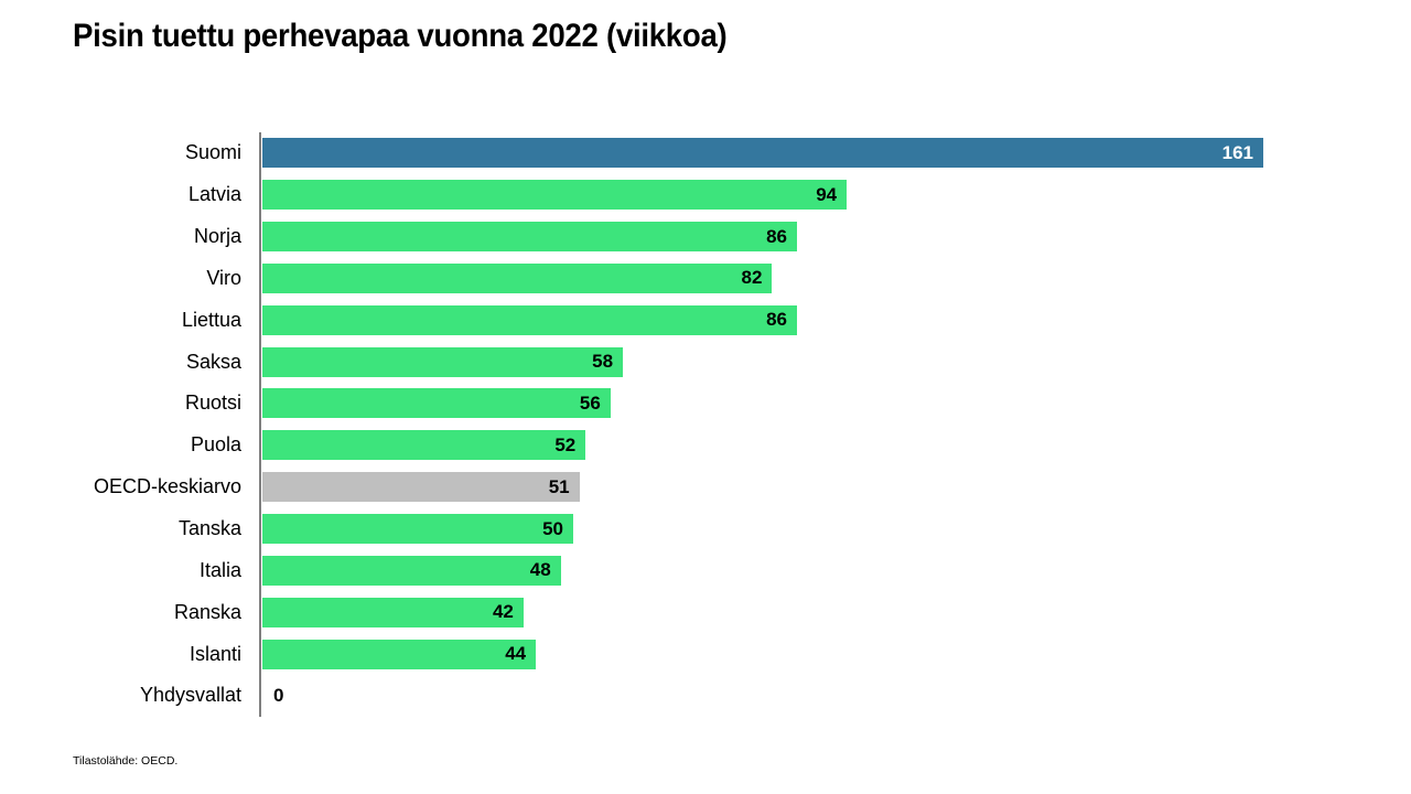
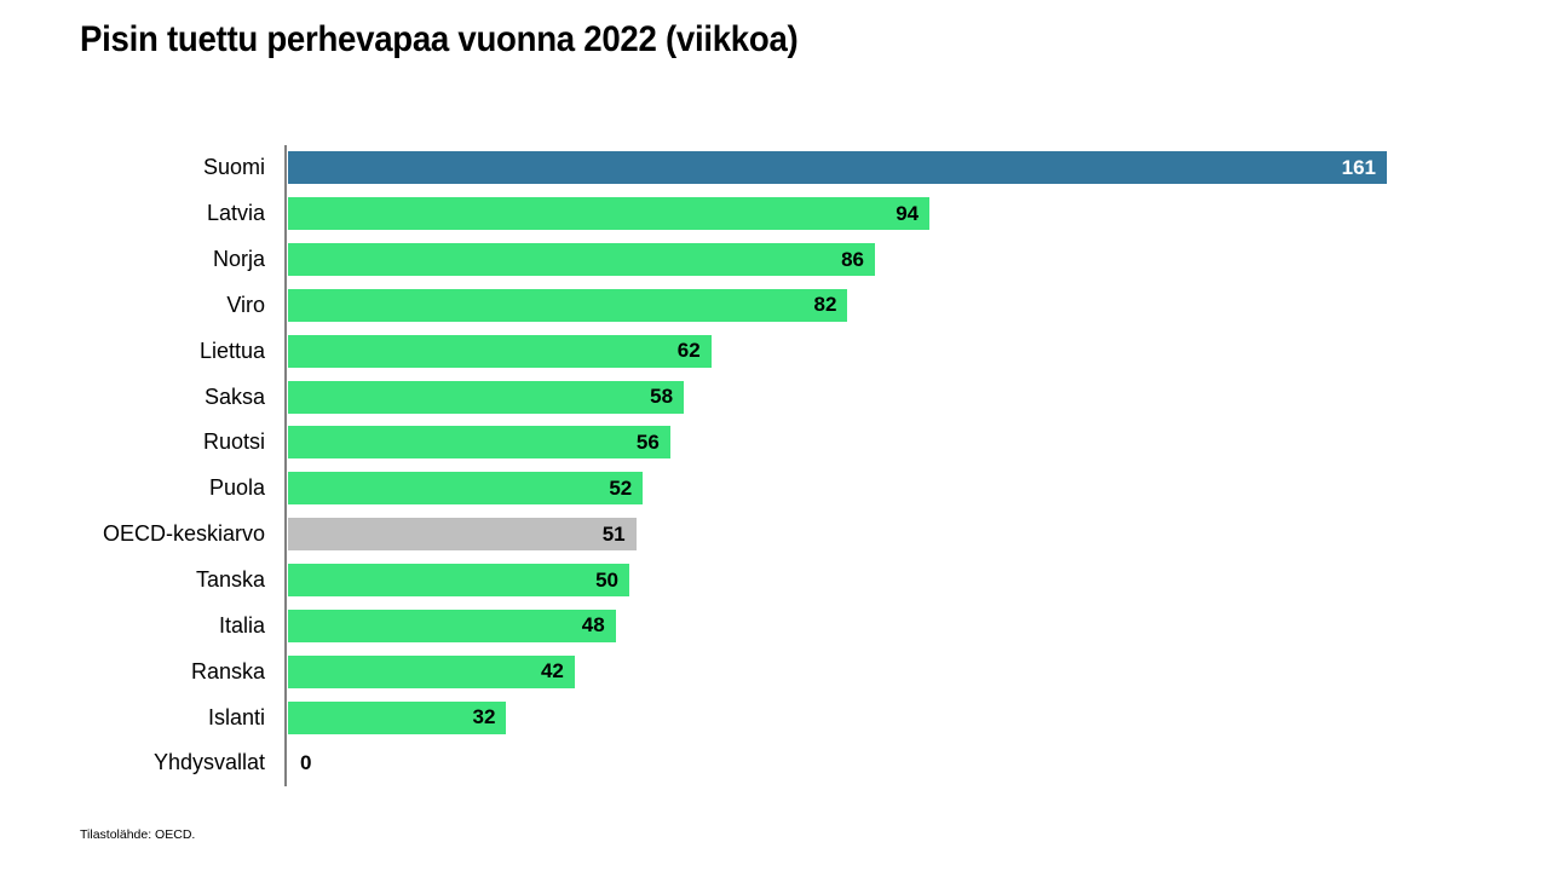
Liettua: 86 -> 62
Islanti: 44 -> 32
